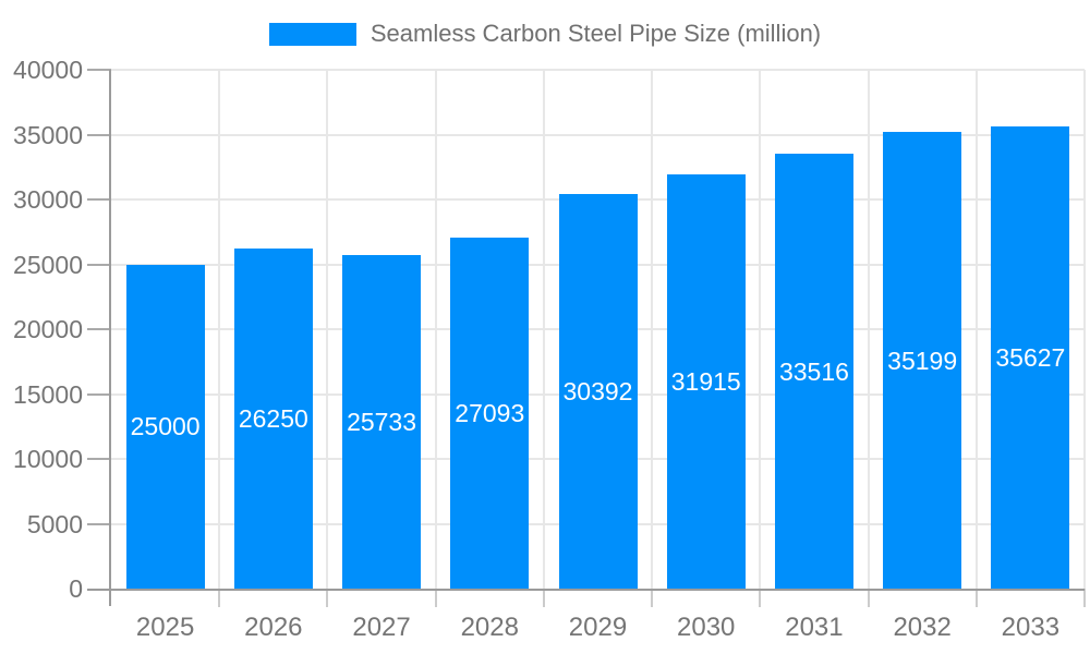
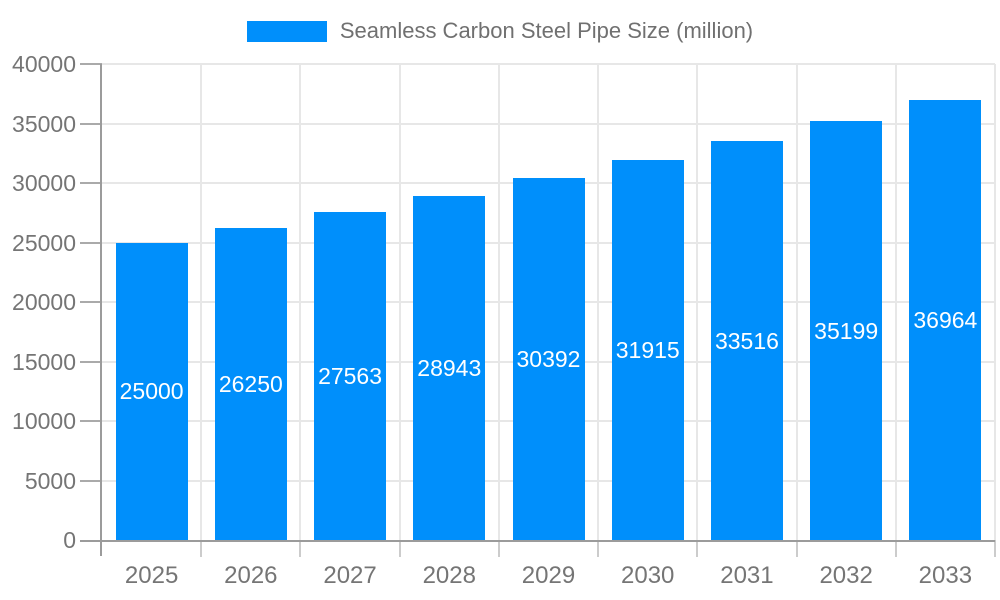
2027: 25733 -> 27563
2028: 27093 -> 28943
2033: 35627 -> 36964
